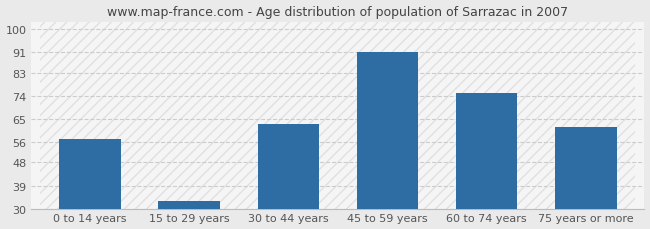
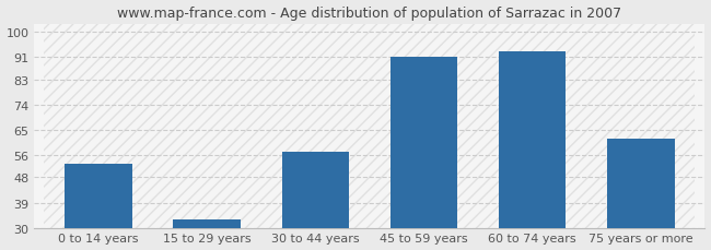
0 to 14 years: 57 -> 53
30 to 44 years: 63 -> 57
60 to 74 years: 75 -> 93
